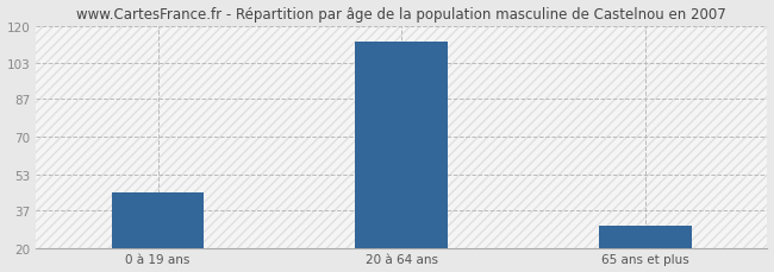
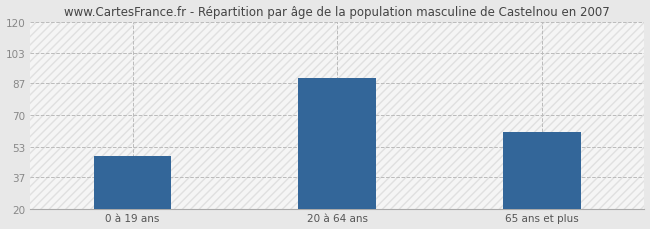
0 à 19 ans: 45 -> 48
20 à 64 ans: 113 -> 90
65 ans et plus: 30 -> 61
